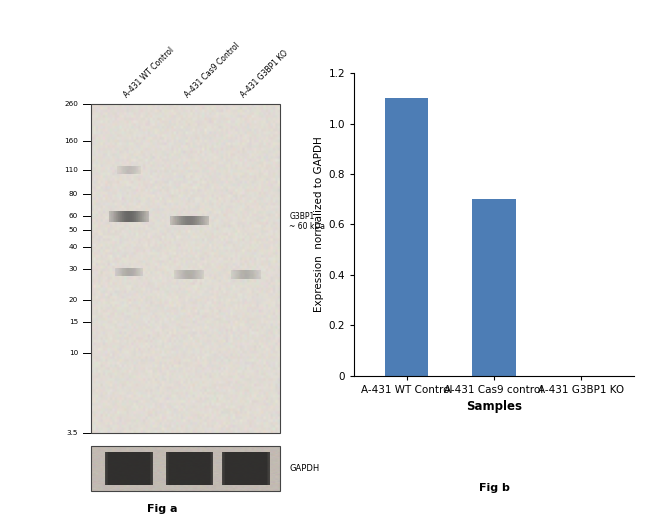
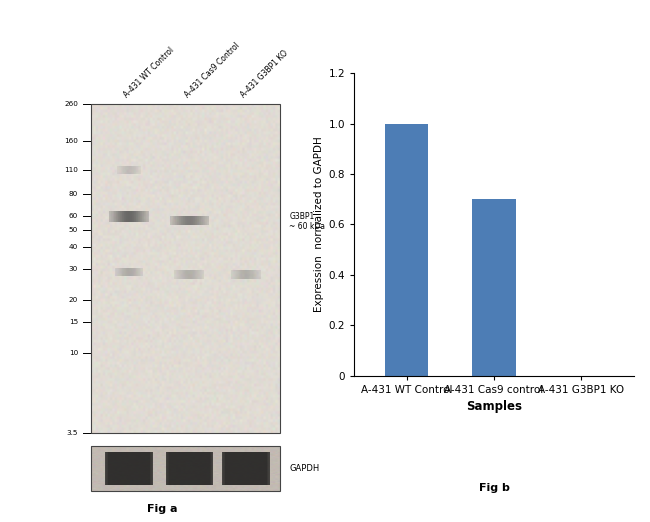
A-431 WT Control: 1.1 -> 1.0
